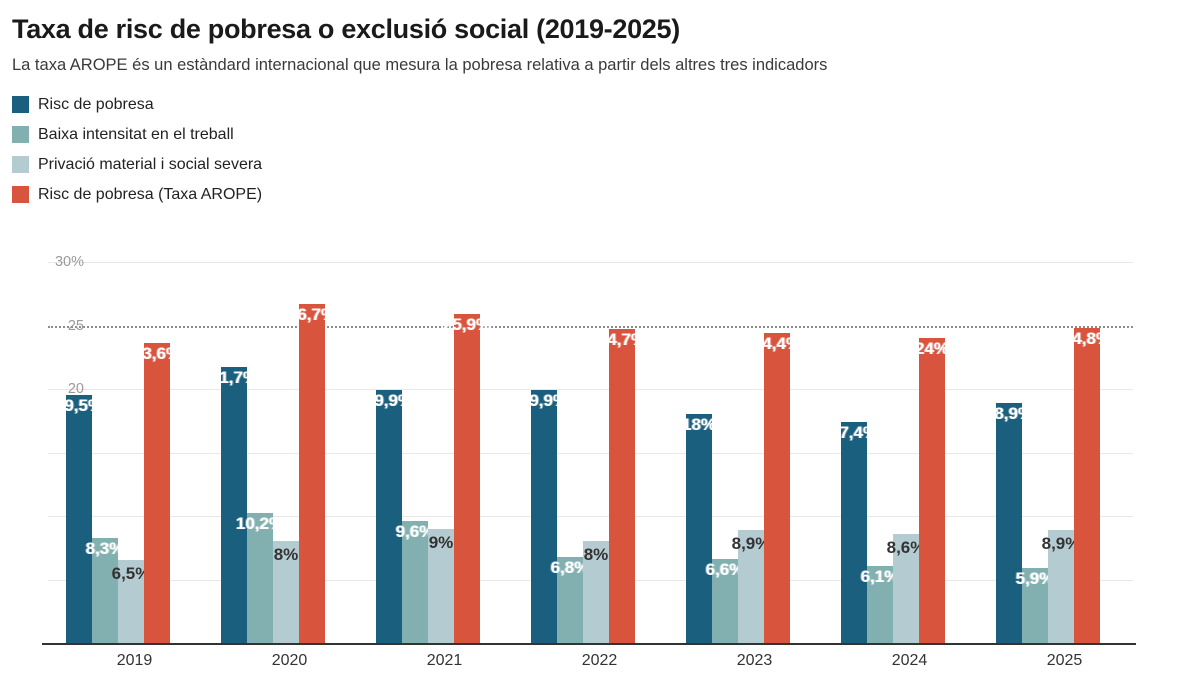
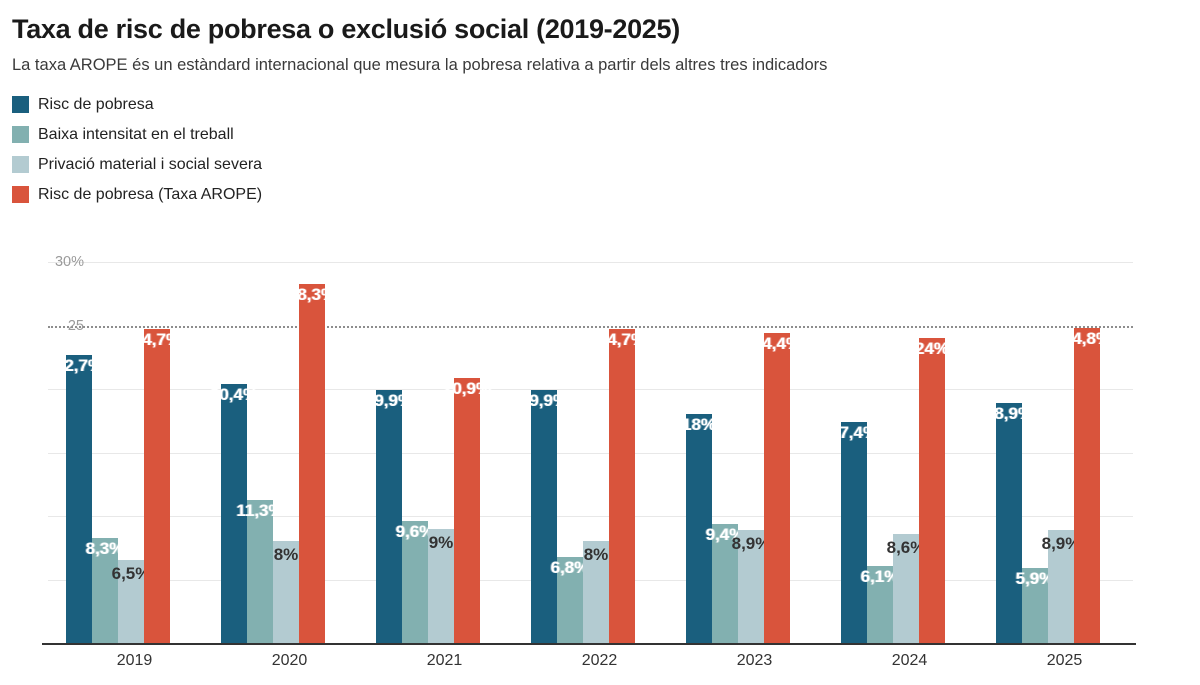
Risc de pobresa/2019: 19,5% -> 22,7%
Risc de pobresa (Taxa AROPE)/2019: 23,6% -> 24,7%
Risc de pobresa/2020: 21,7% -> 20,4%
Baixa intensitat en el treball/2020: 10,2% -> 11,3%
Risc de pobresa (Taxa AROPE)/2020: 26,7% -> 28,3%
Risc de pobresa (Taxa AROPE)/2021: 25,9% -> 20,9%
Baixa intensitat en el treball/2023: 6,6% -> 9,4%
